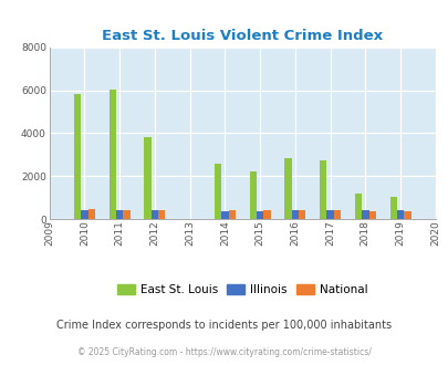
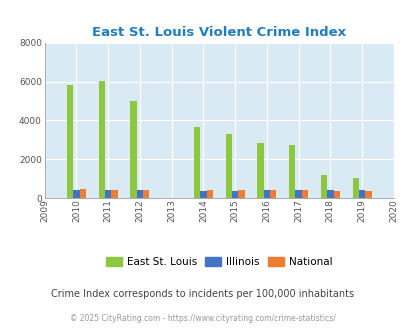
East St. Louis/2012: 3800 -> 5000
East St. Louis/2014: 2600 -> 3600
East St. Louis/2015: 2200 -> 3300
